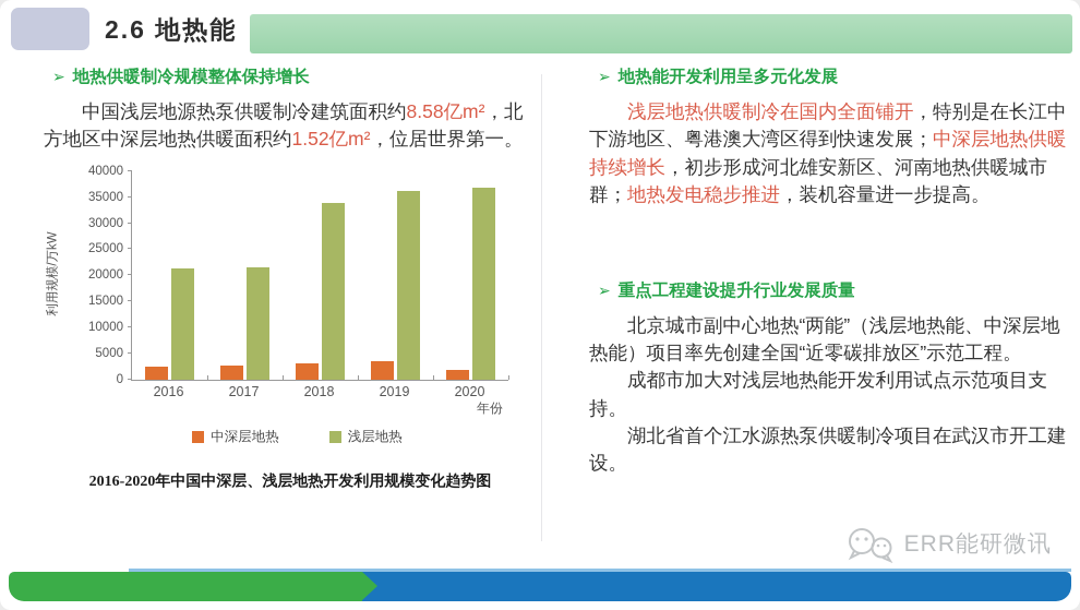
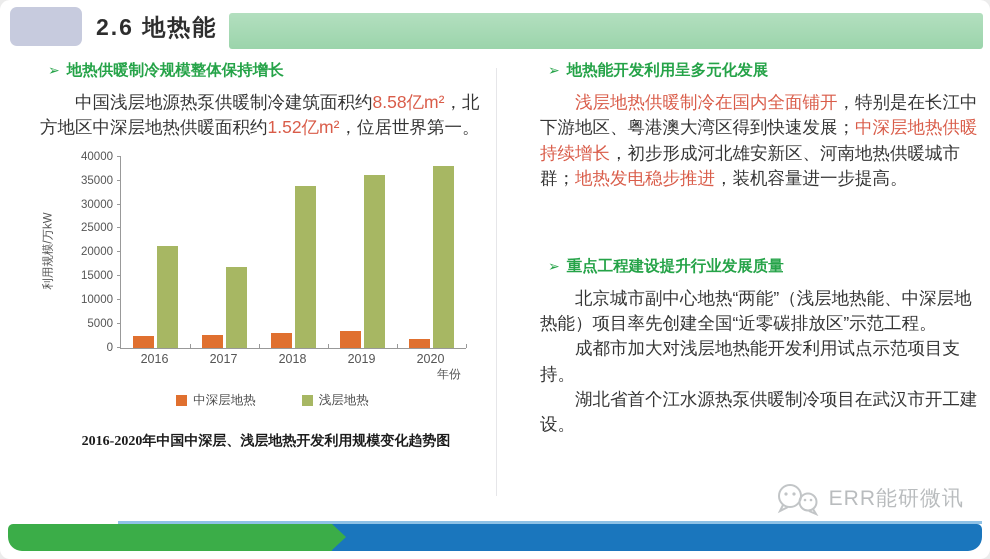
浅层地热/2017: 22000 -> 17000
浅层地热/2020: 37000 -> 38000
